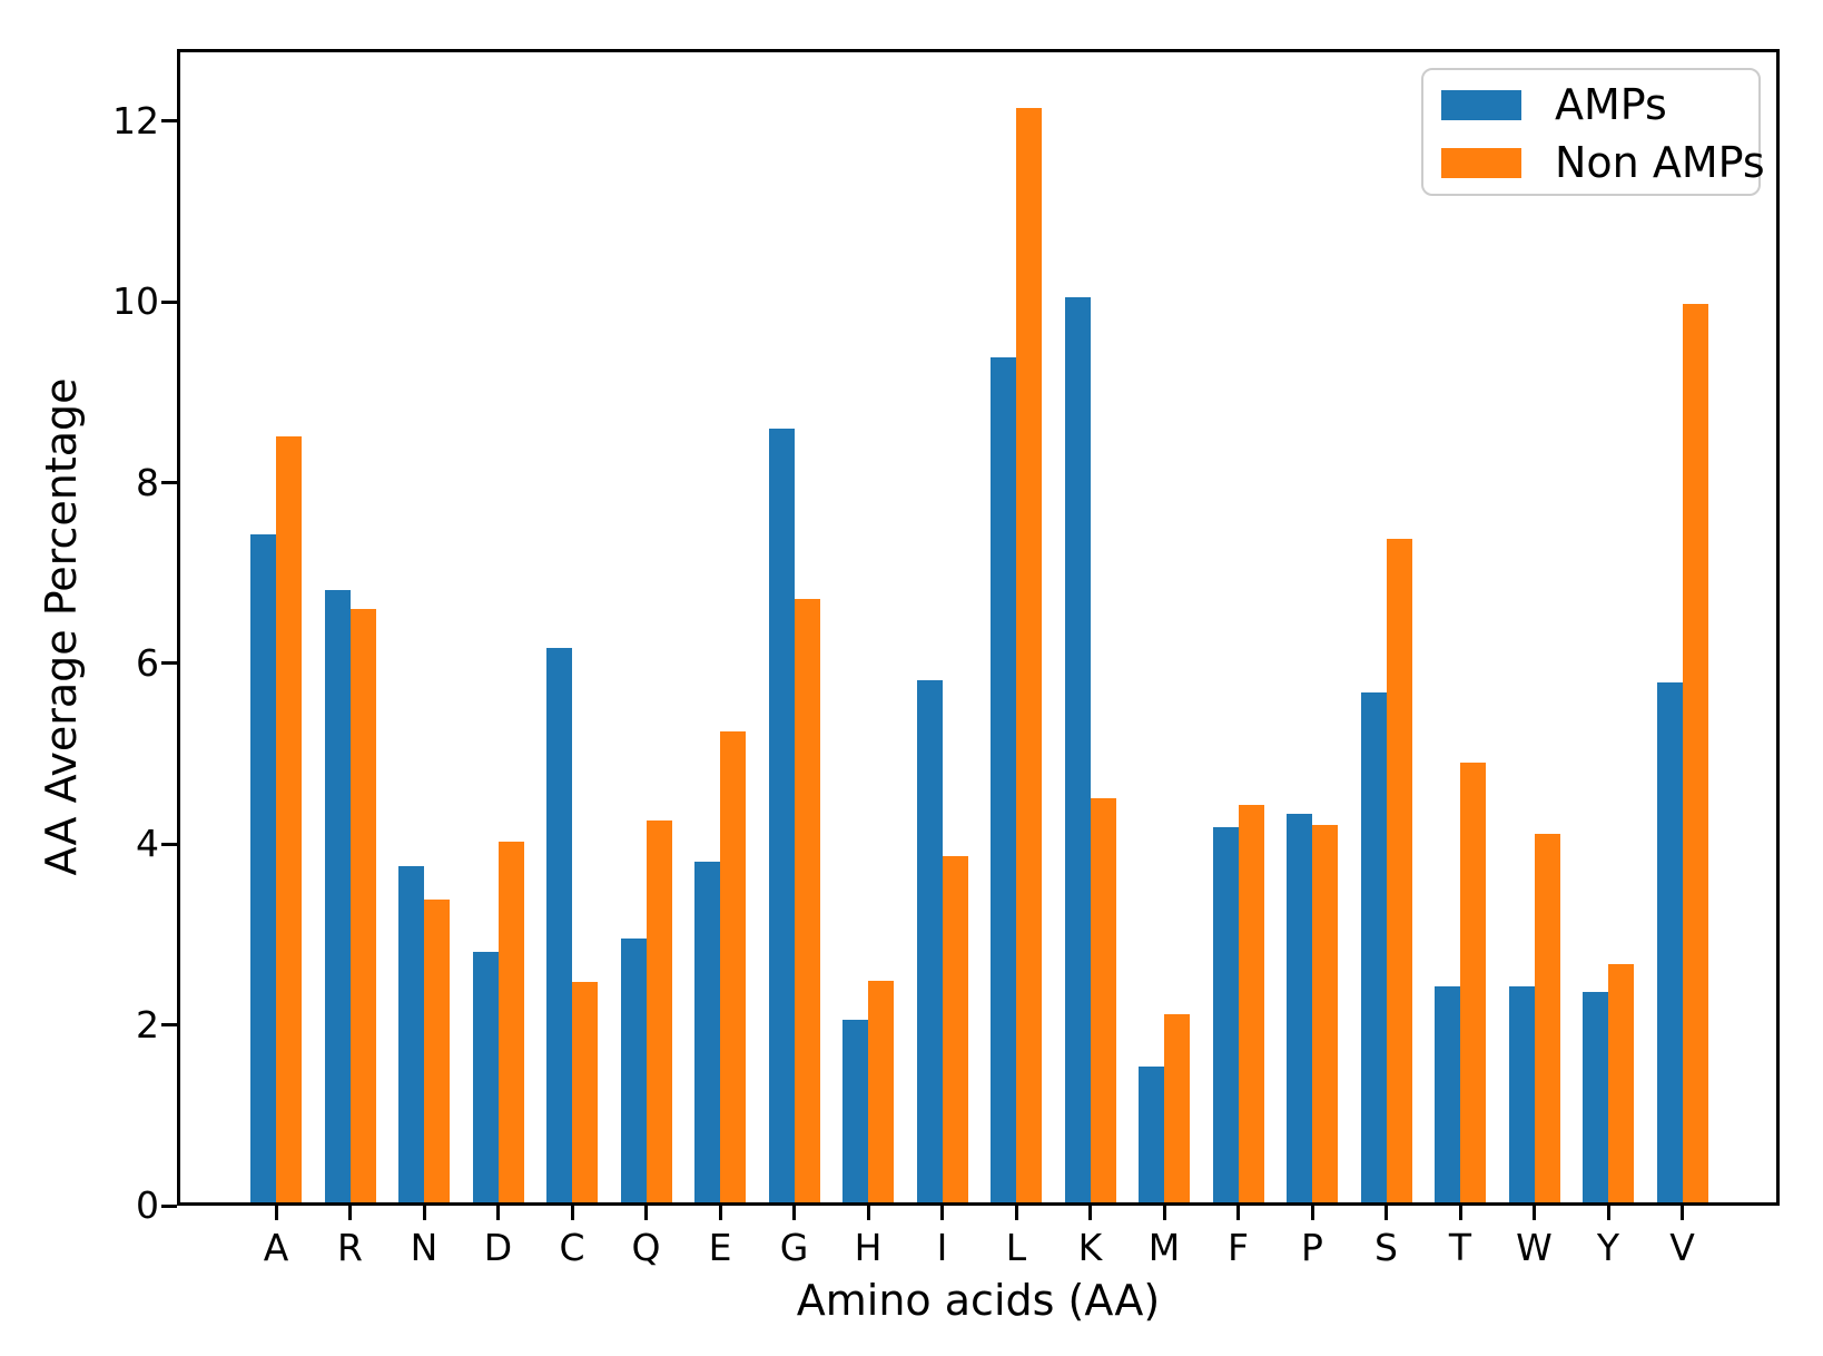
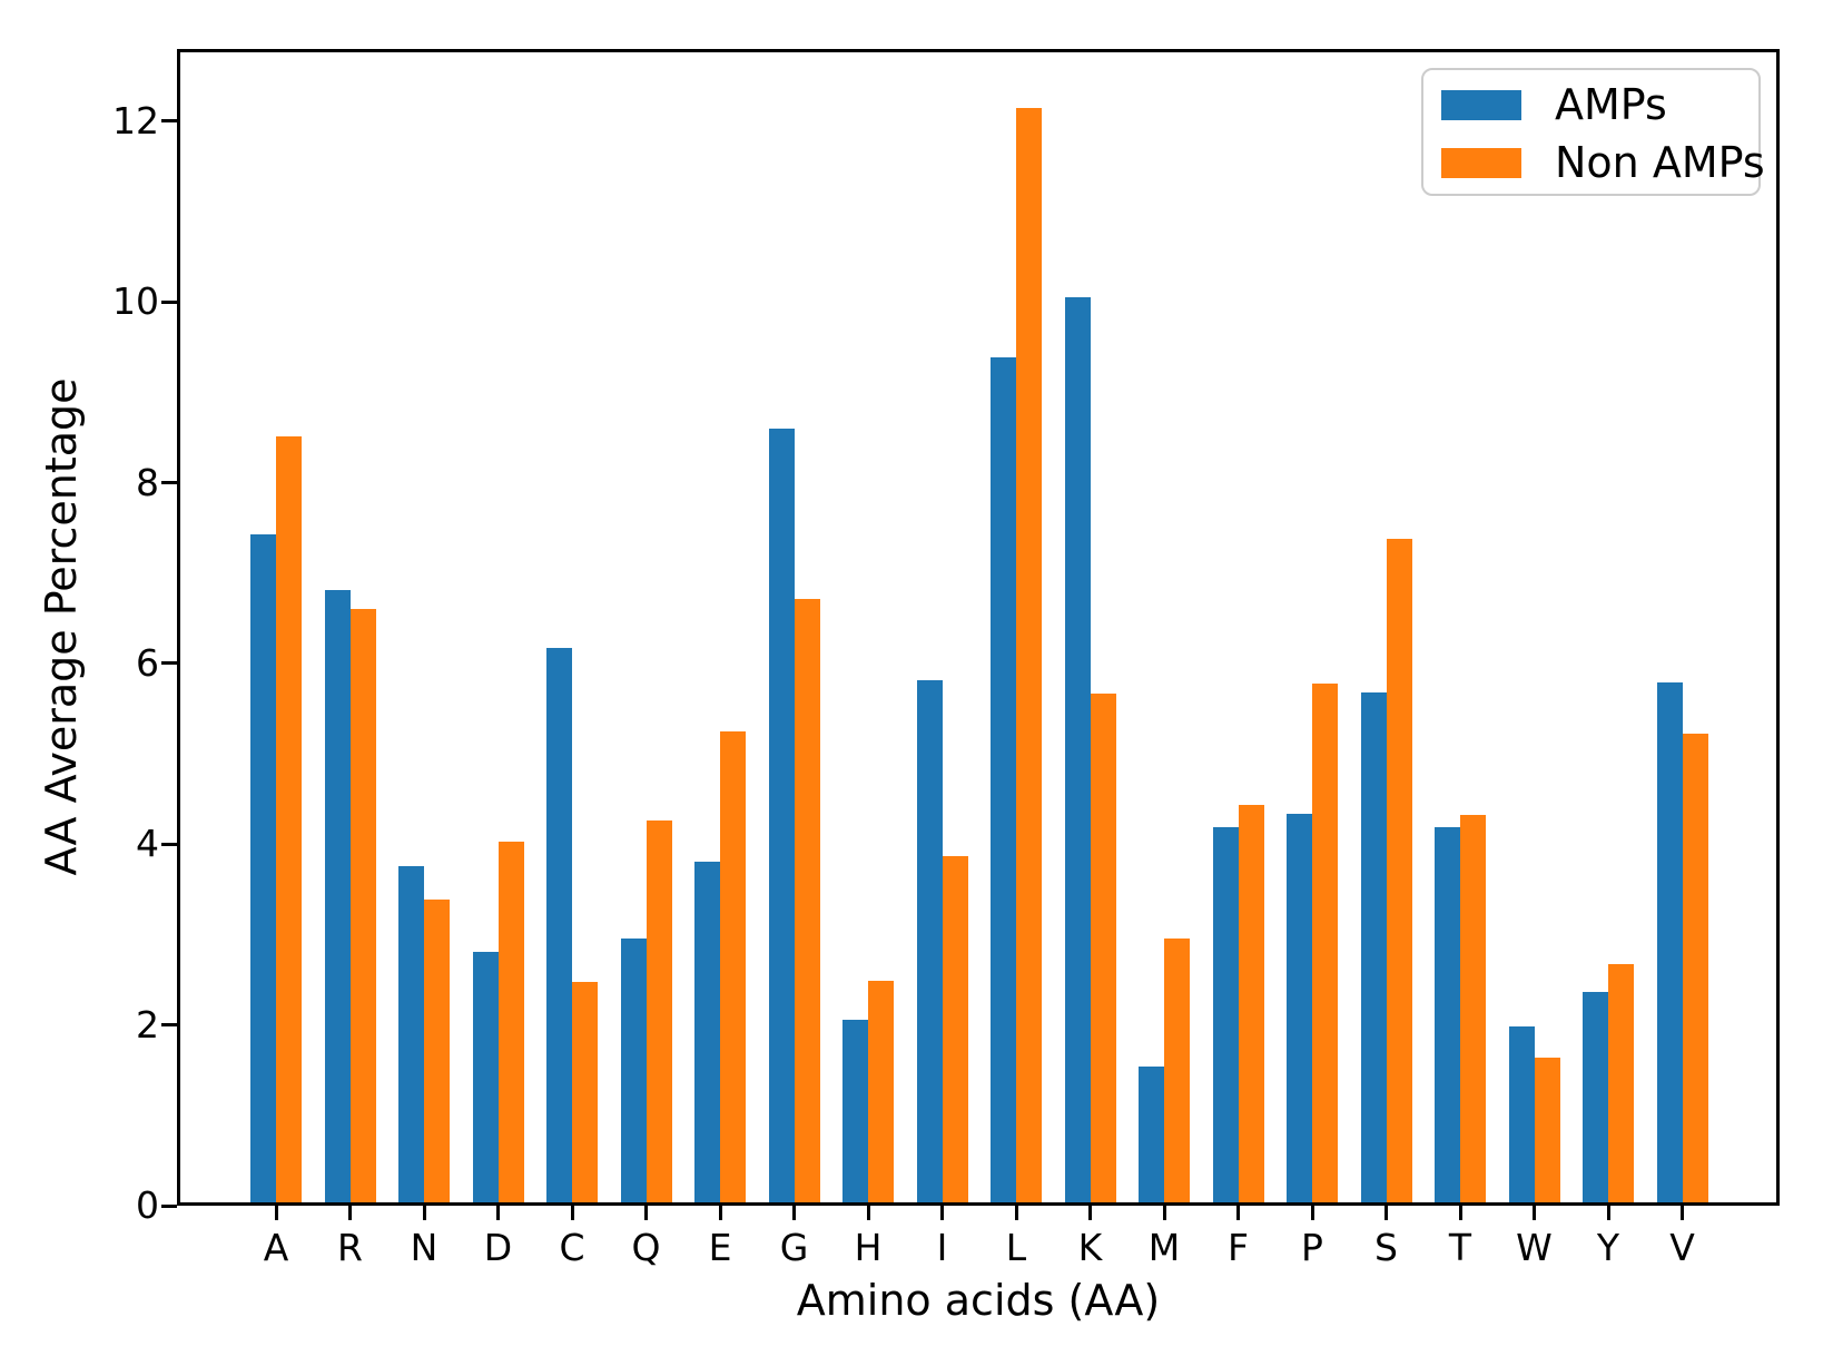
Non AMPs/K: 4.5 -> 5.7
Non AMPs/M: 2.1 -> 2.9
Non AMPs/P: 4.2 -> 5.8
AMPs/T: 2.4 -> 4.2
Non AMPs/T: 4.9 -> 4.3
AMPs/W: 2.4 -> 2.0
Non AMPs/W: 4.1 -> 1.6
Non AMPs/V: 10.0 -> 5.2
